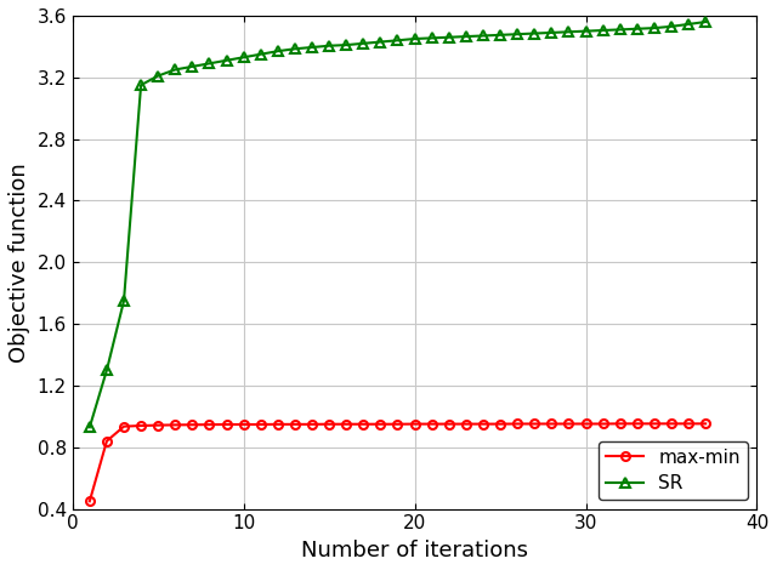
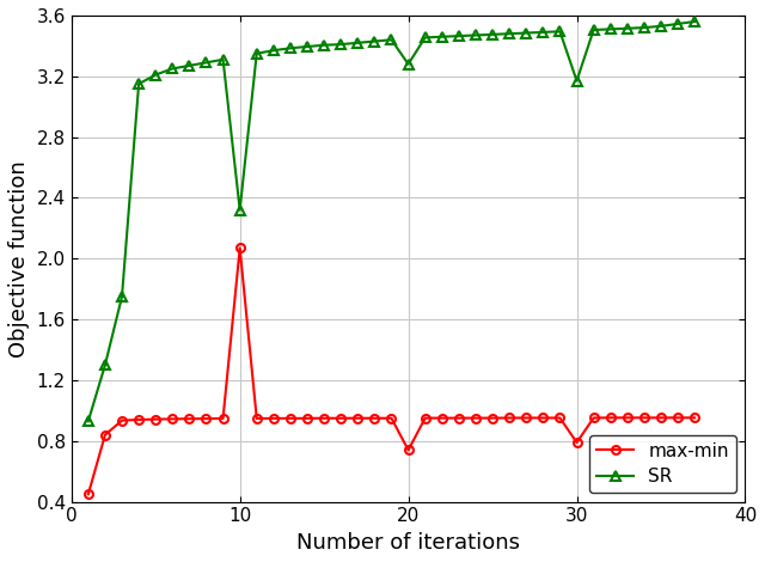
max-min/10: 0.95 -> 2.07
SR/10: 3.33 -> 2.32
max-min/20: 0.95 -> 0.74
SR/20: 3.45 -> 3.28
max-min/30: 0.95 -> 0.79
SR/30: 3.50 -> 3.17
